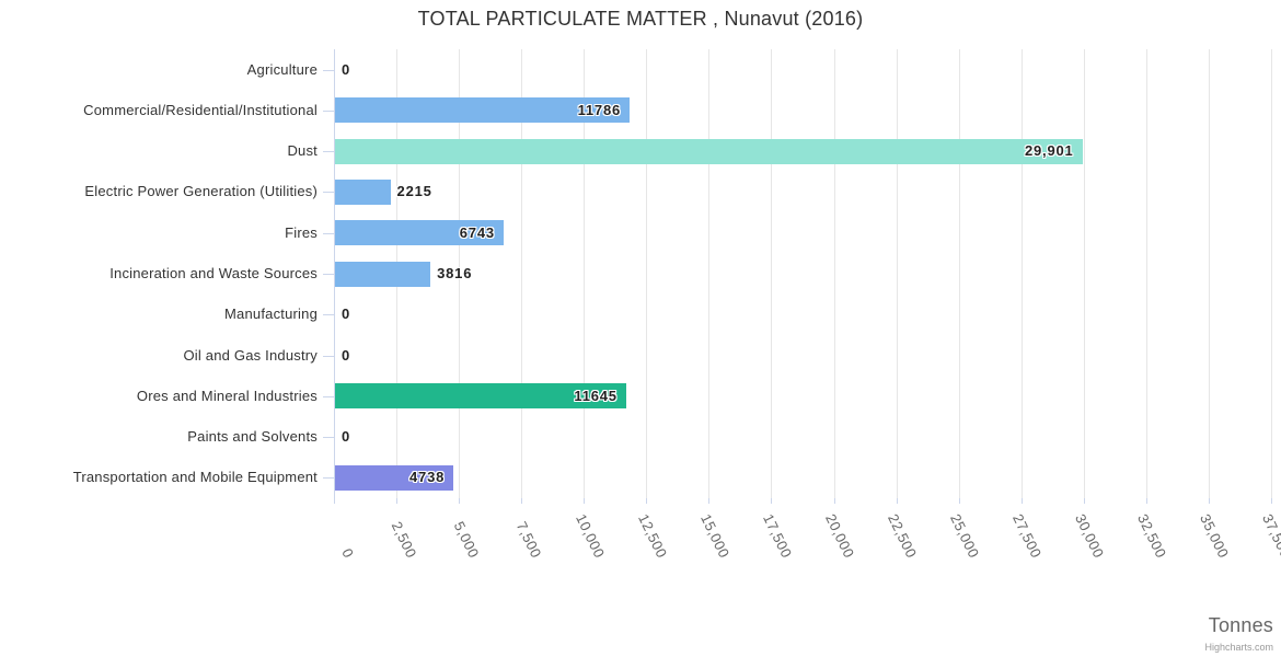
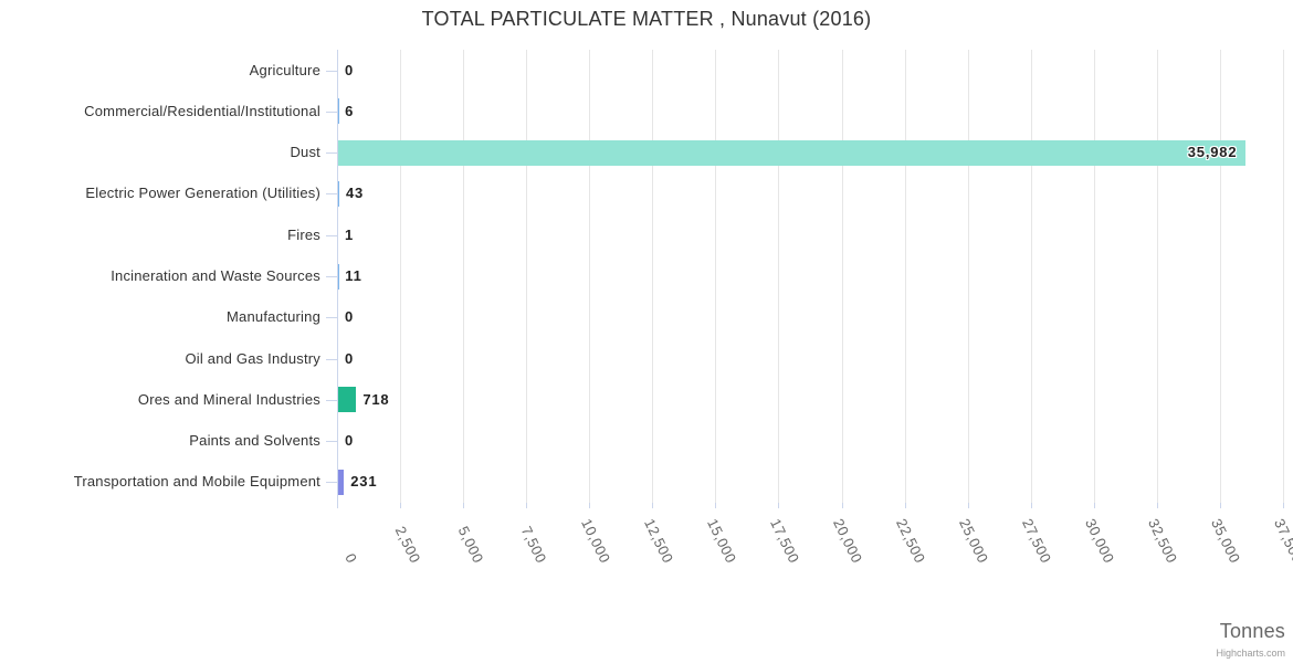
Commercial/Residential/Institutional: 11786 -> 6
Dust: 29,901 -> 35,982
Electric Power Generation (Utilities): 2215 -> 43
Fires: 6743 -> 1
Incineration and Waste Sources: 3816 -> 11
Ores and Mineral Industries: 11645 -> 718
Transportation and Mobile Equipment: 4738 -> 231
